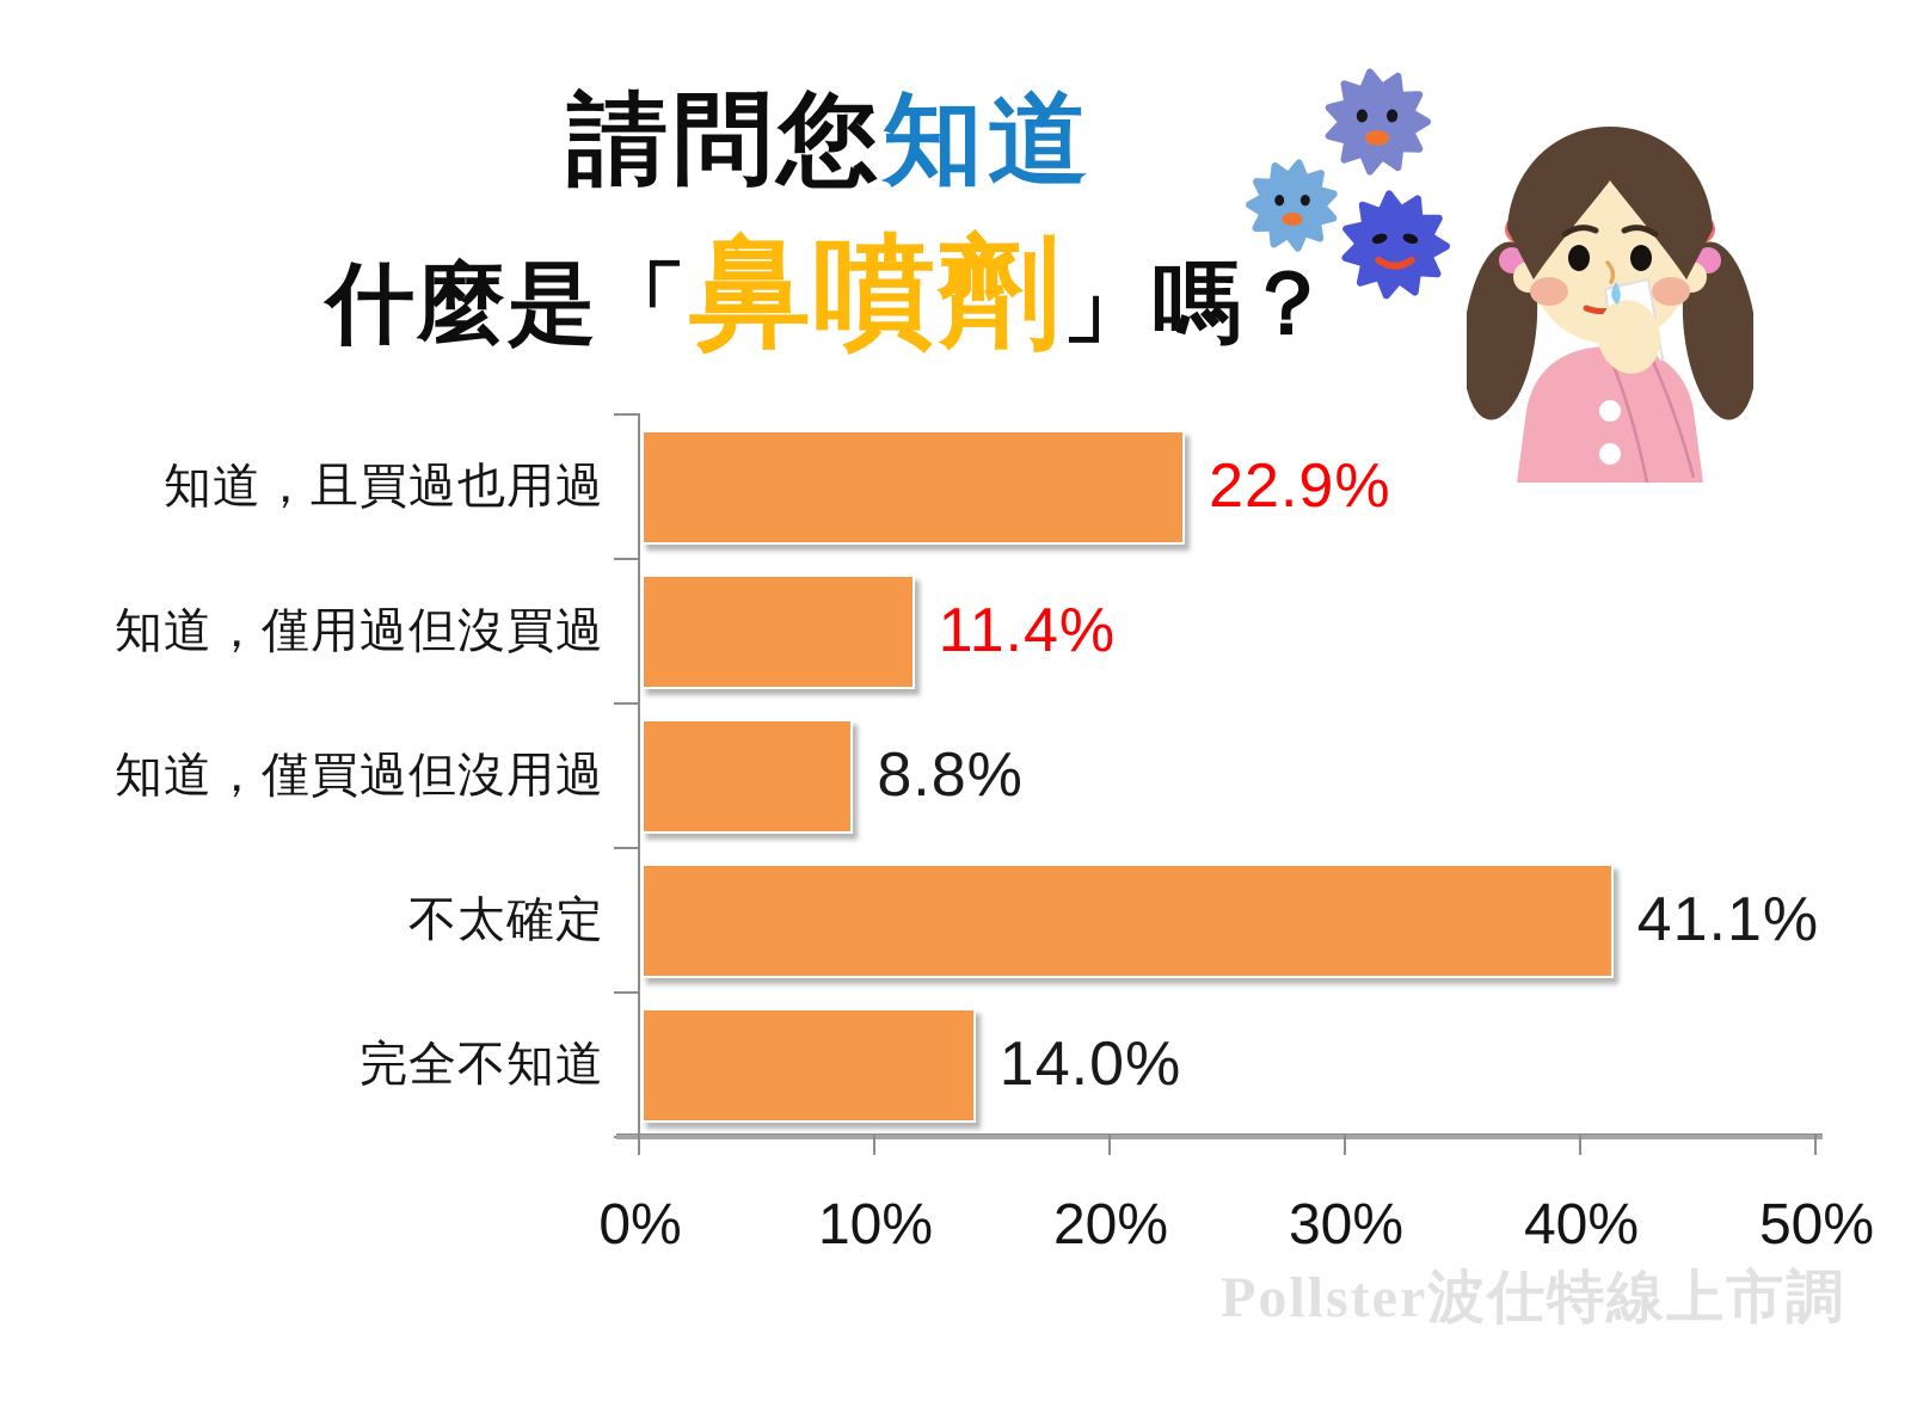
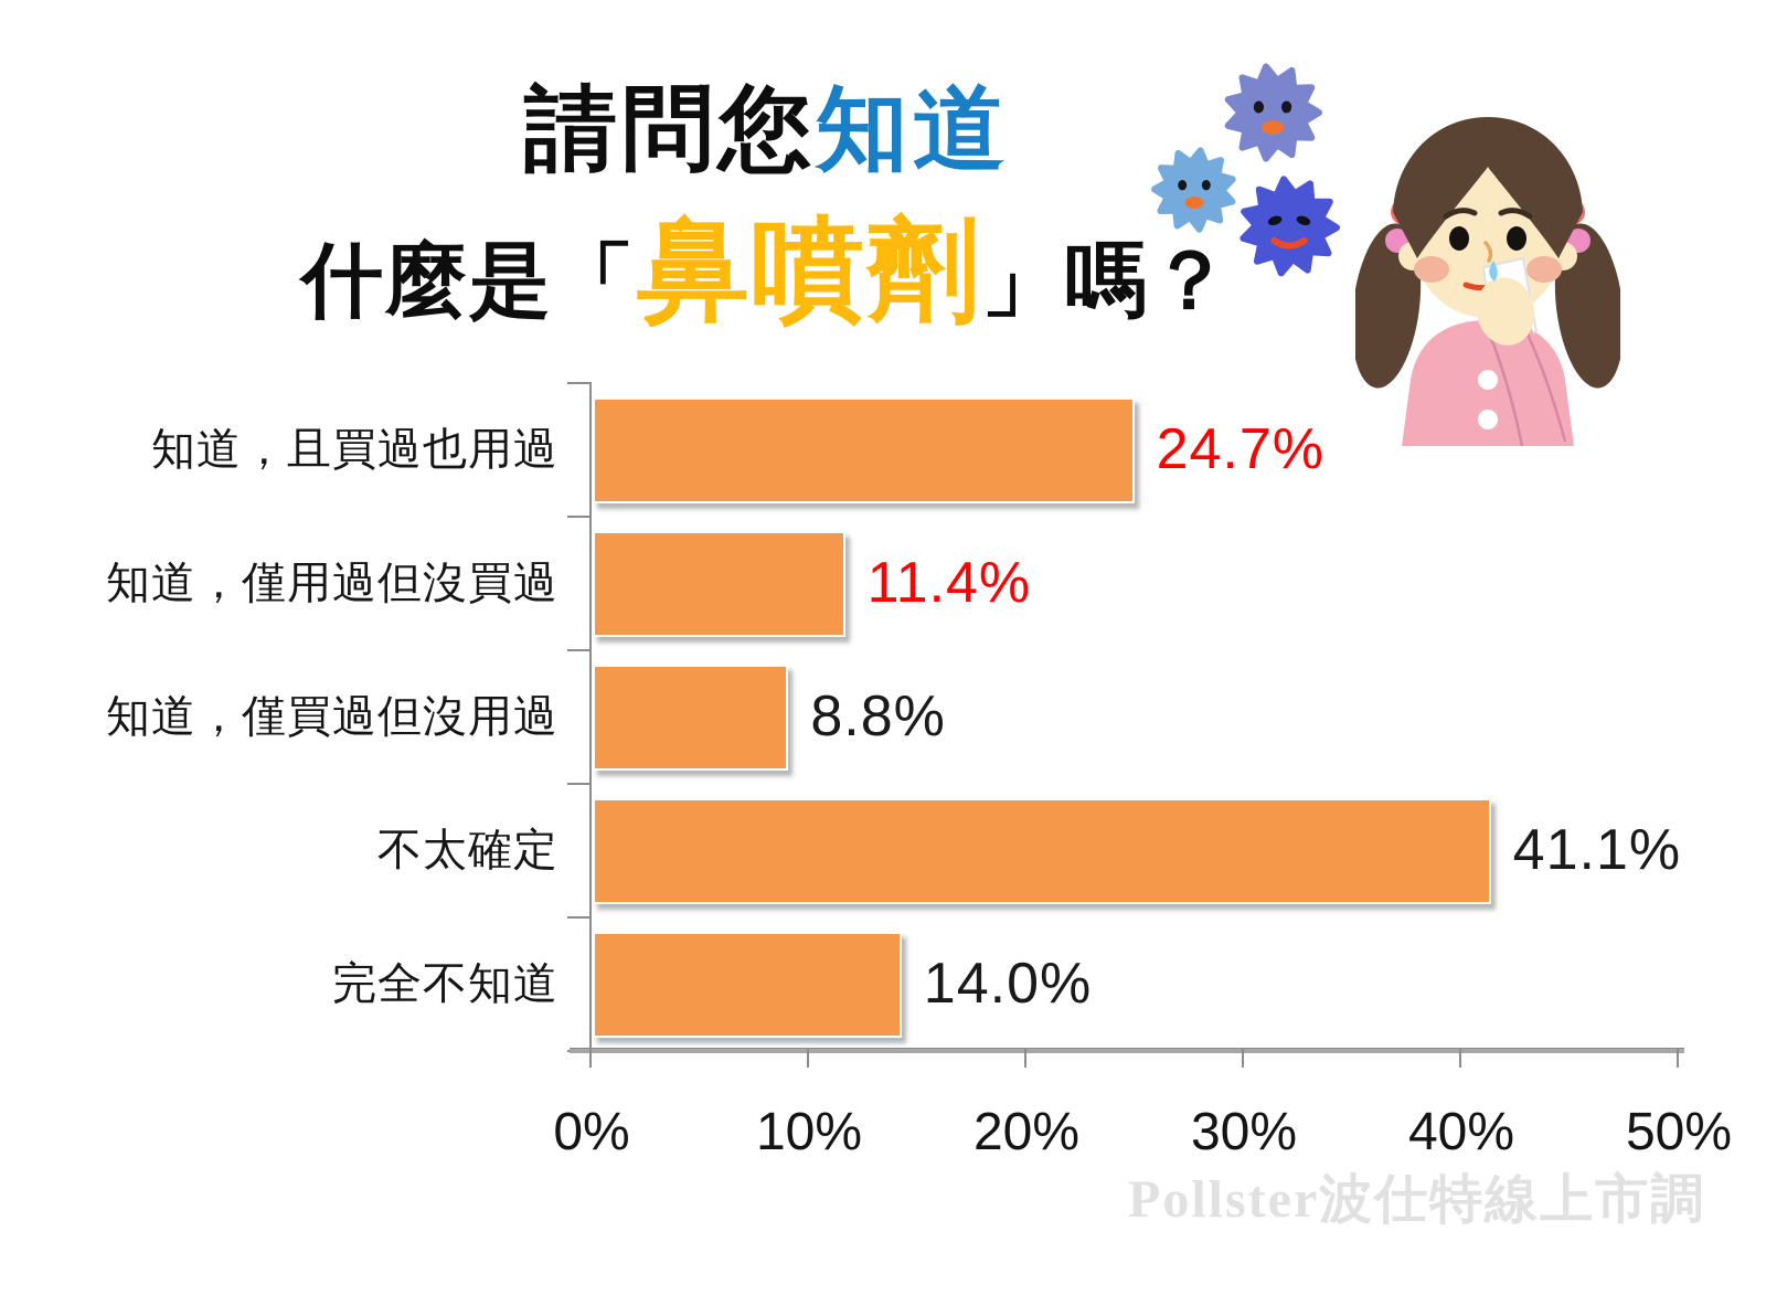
知道，且買過也用過: 22.9% -> 24.7%
